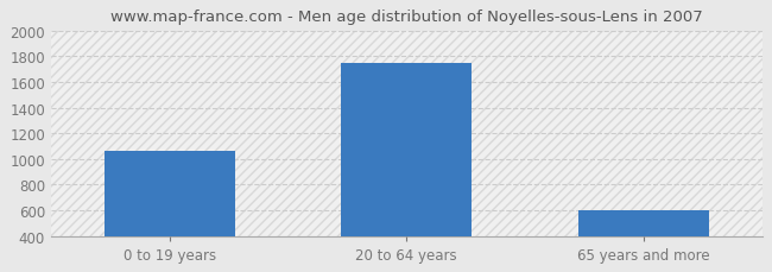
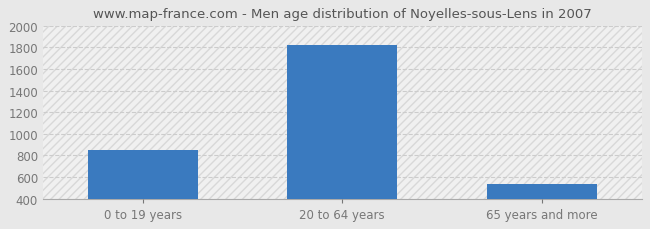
0 to 19 years: 1060 -> 850
20 to 64 years: 1750 -> 1820
65 years and more: 600 -> 540
